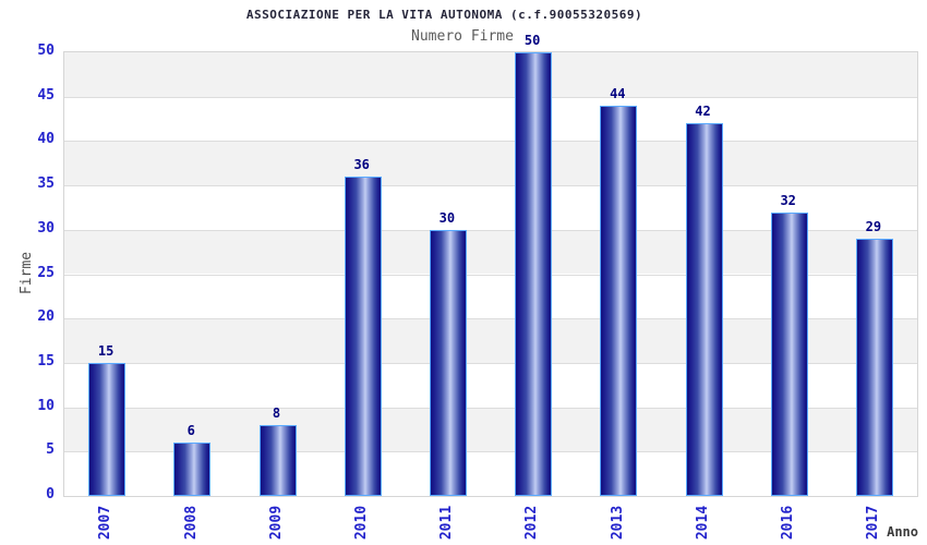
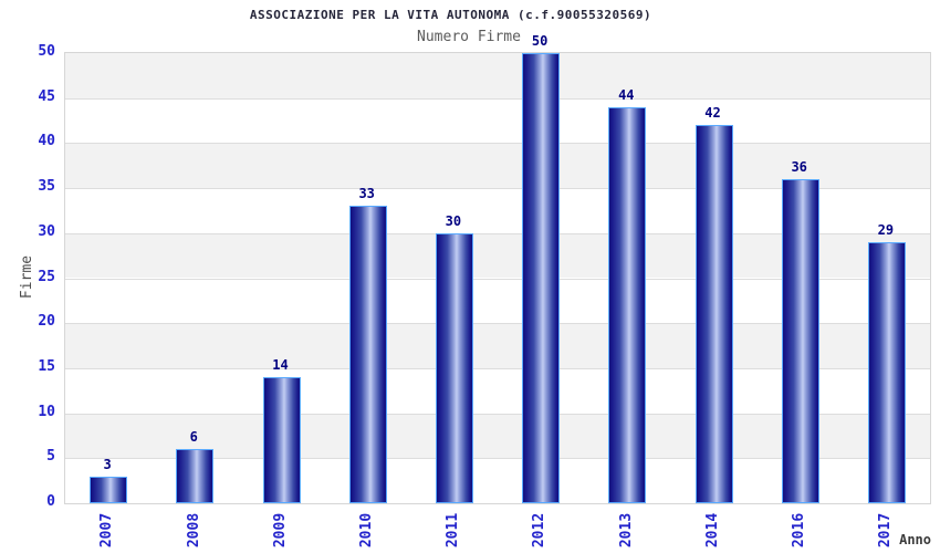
2007: 15 -> 3
2009: 8 -> 14
2010: 36 -> 33
2016: 32 -> 36
